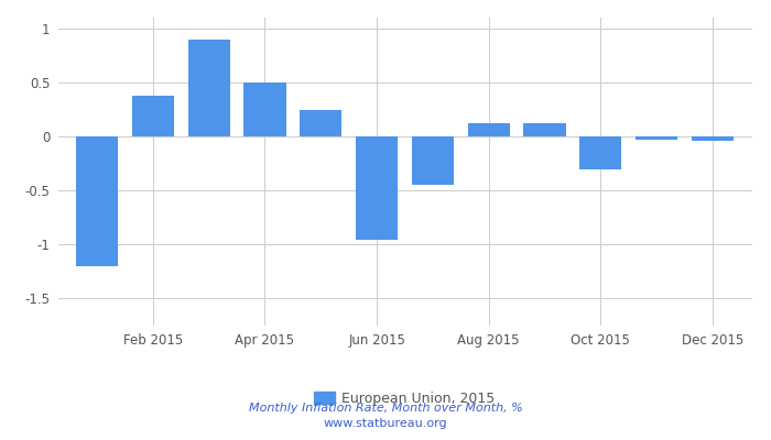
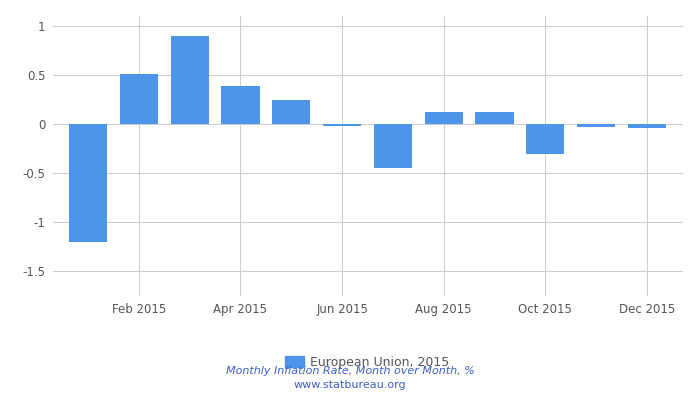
Feb 2015: 0.38 -> 0.51
Apr 2015: 0.50 -> 0.39
Jun 2015: -0.96 -> -0.02
